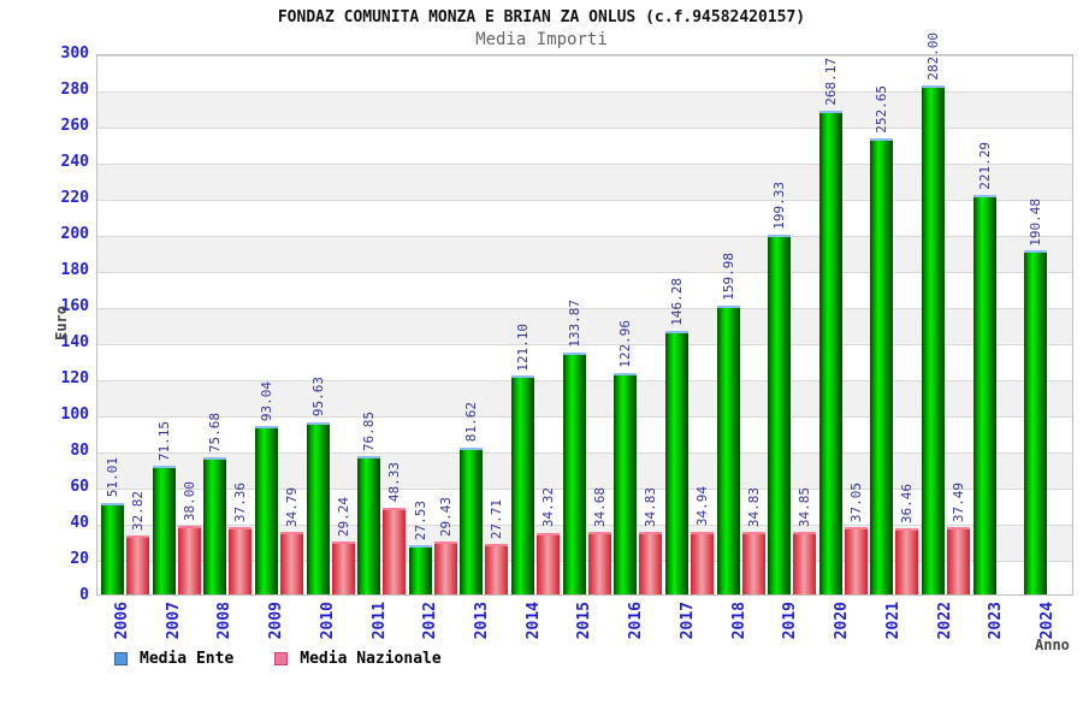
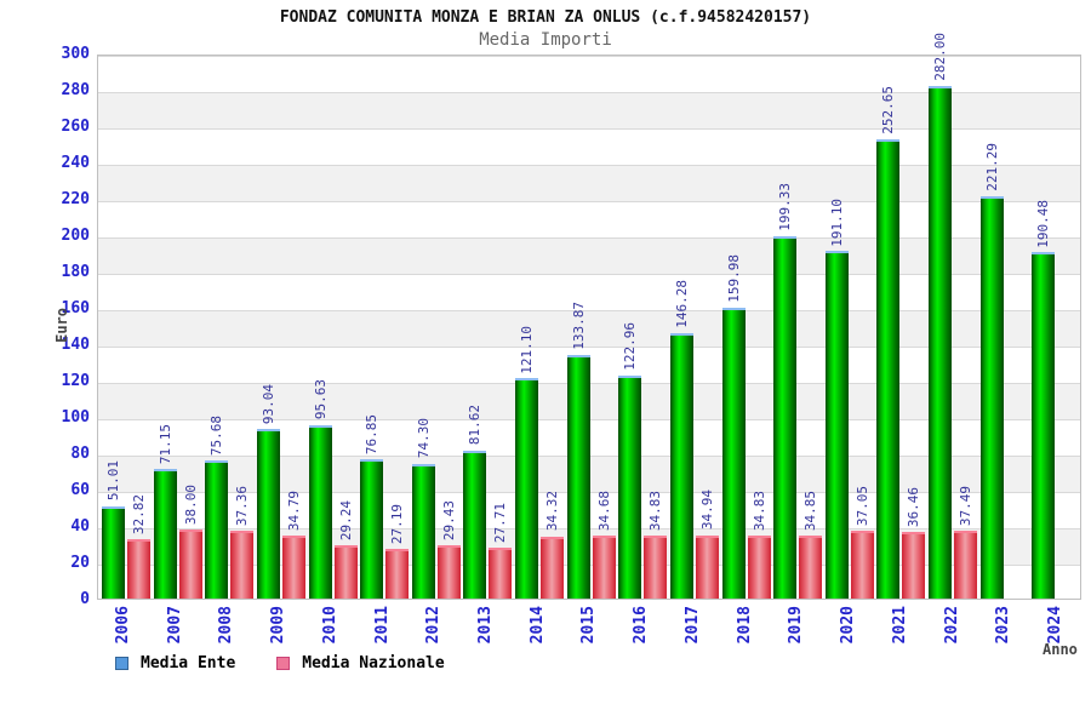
Media Nazionale/2011: 48.33 -> 27.19
Media Ente/2012: 27.53 -> 74.30
Media Ente/2020: 268.17 -> 191.10
